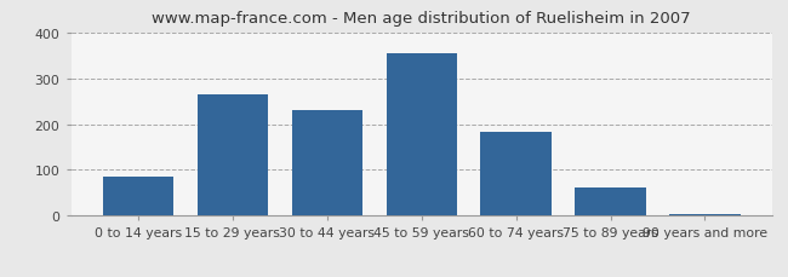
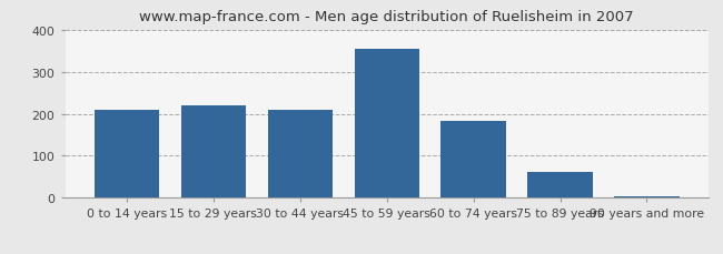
0 to 14 years: 85 -> 210
15 to 29 years: 265 -> 220
30 to 44 years: 230 -> 209
